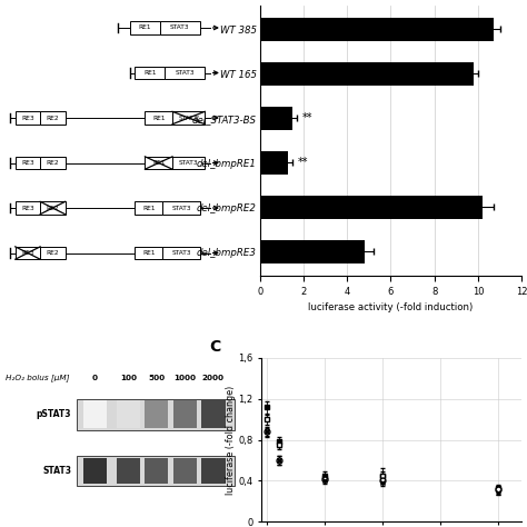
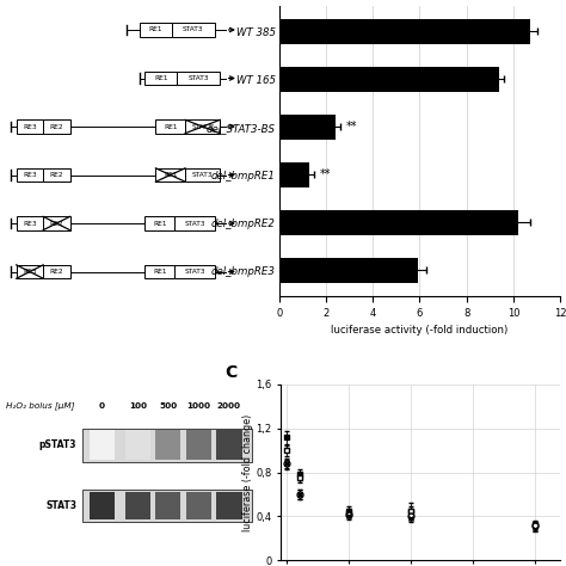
WT 165: 9.8 -> 9.4
del_STAT3-BS: 1.5 -> 2.4
del_bmpRE3: 4.8 -> 5.9
